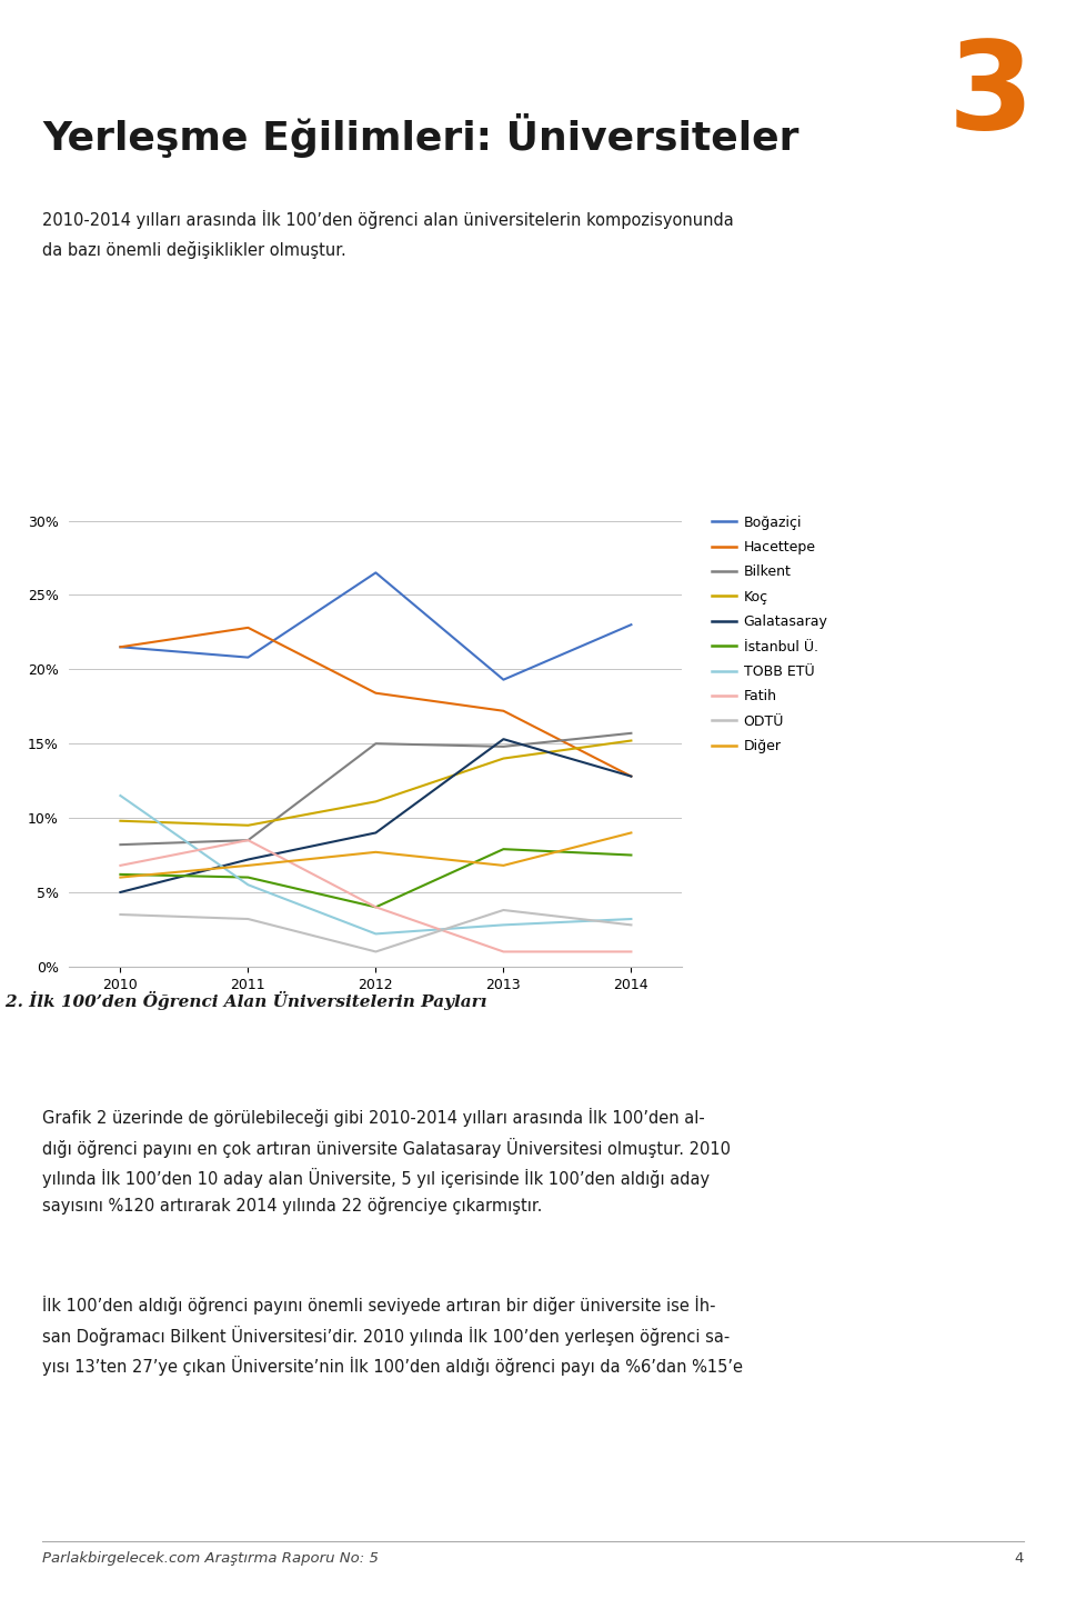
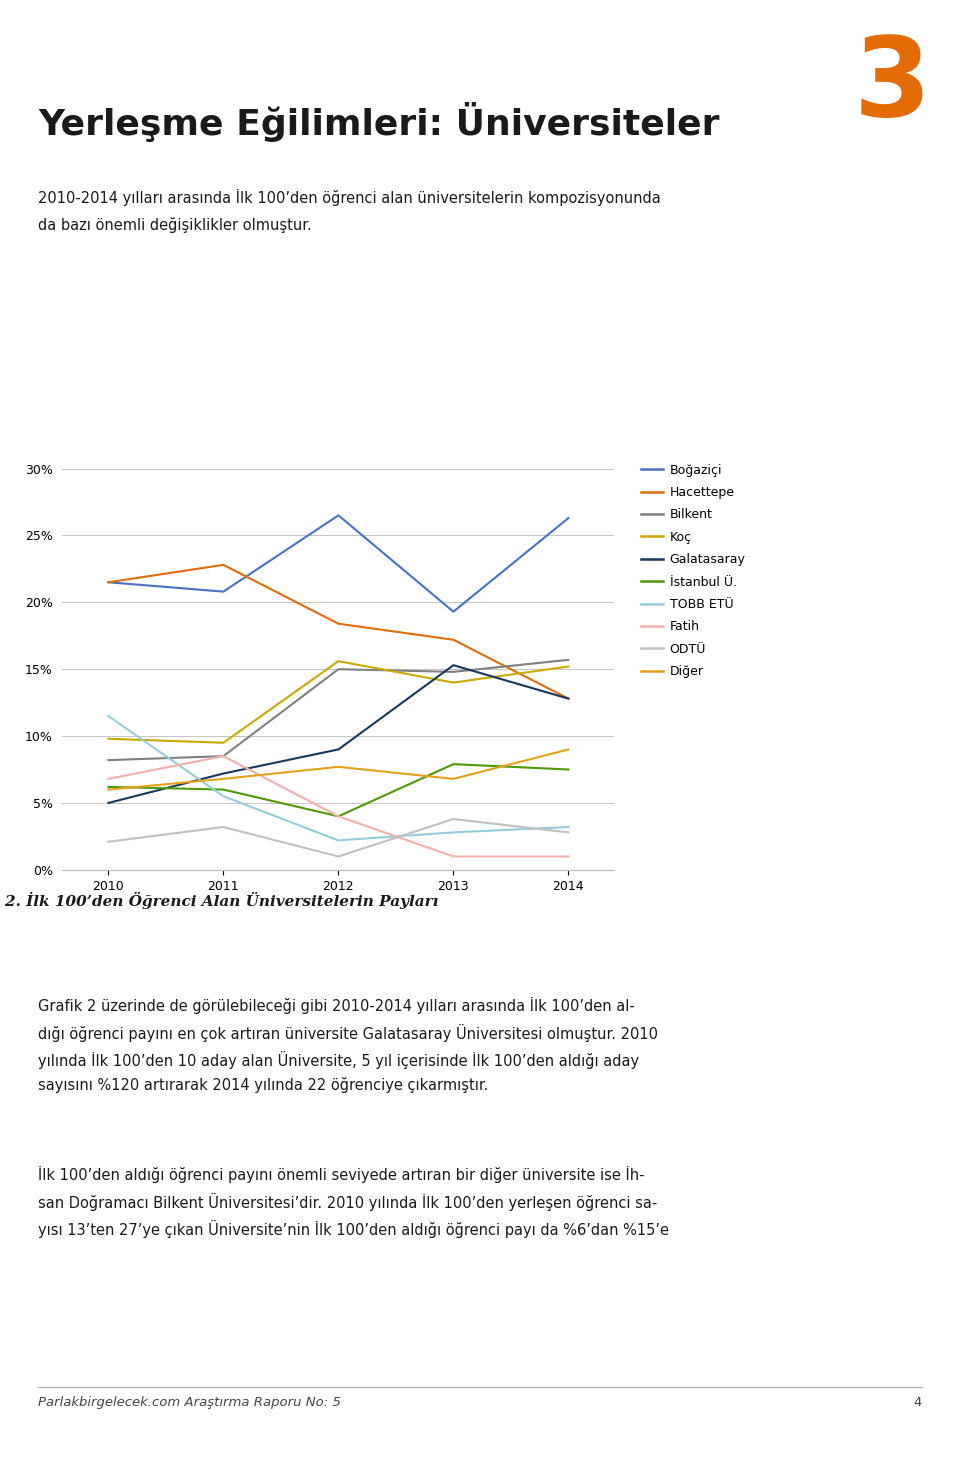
ODTÜ/2010: 3.5% -> 2.1%
Koç/2012: 11.1% -> 15.6%
Boğaziçi/2014: 23.0% -> 26.3%
